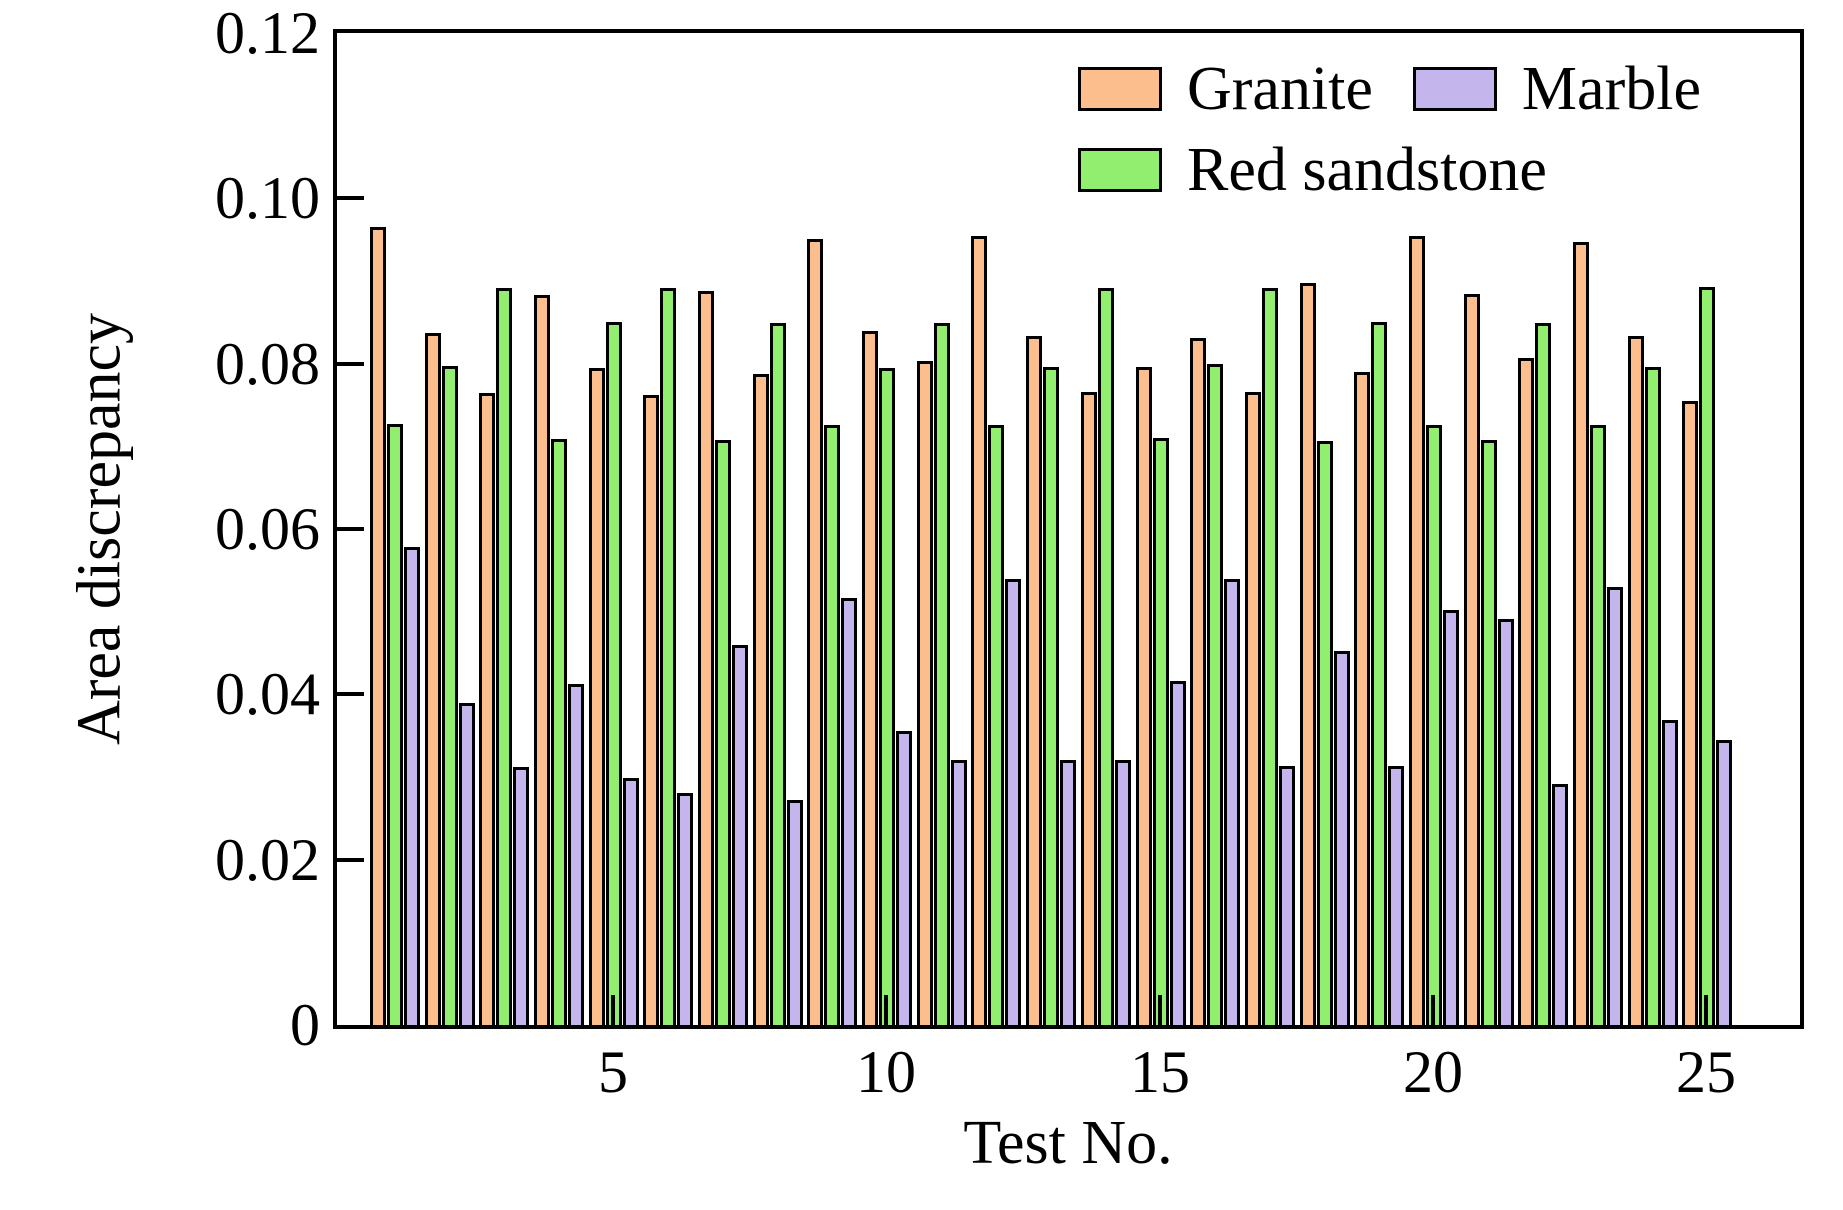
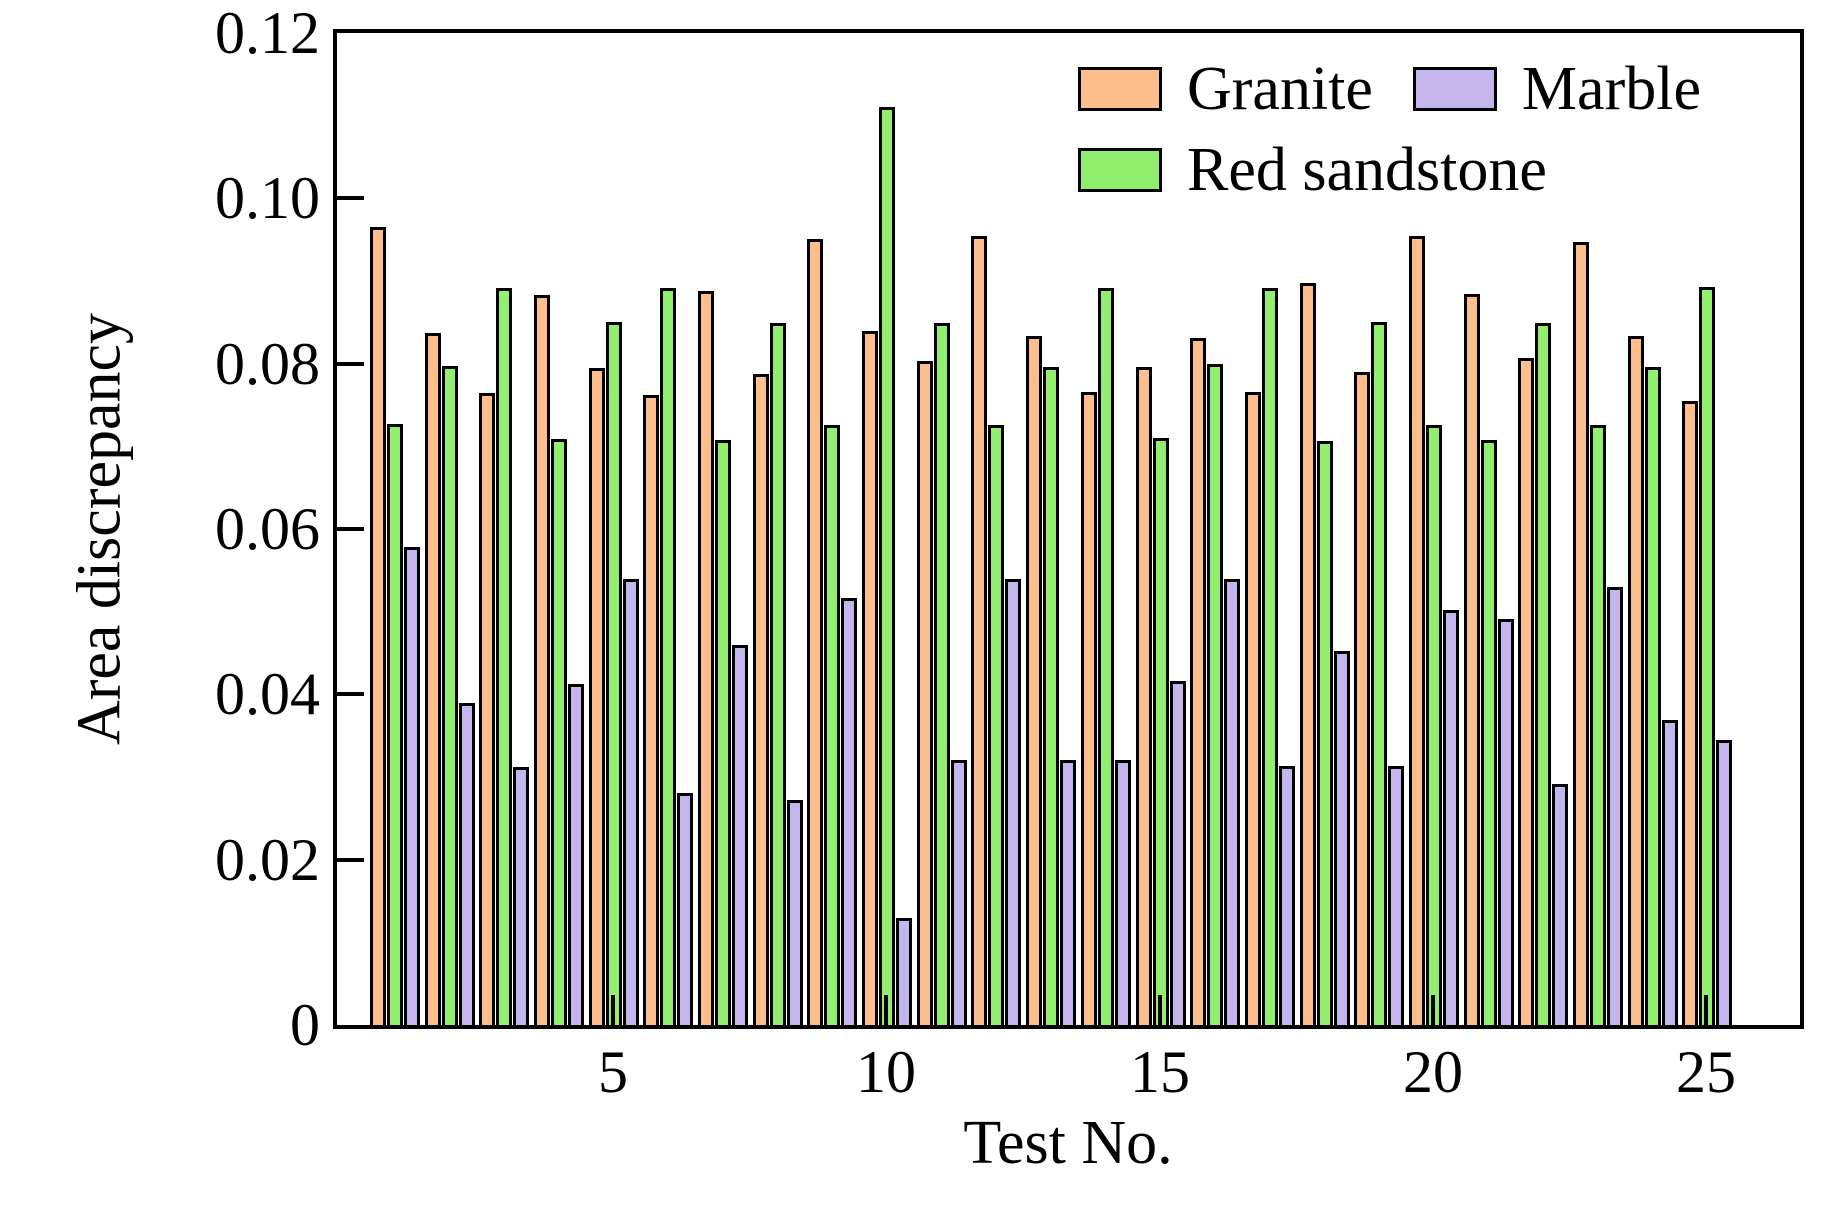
Marble/5: 0.030 -> 0.054
Red sandstone/10: 0.080 -> 0.111
Marble/10: 0.036 -> 0.013
